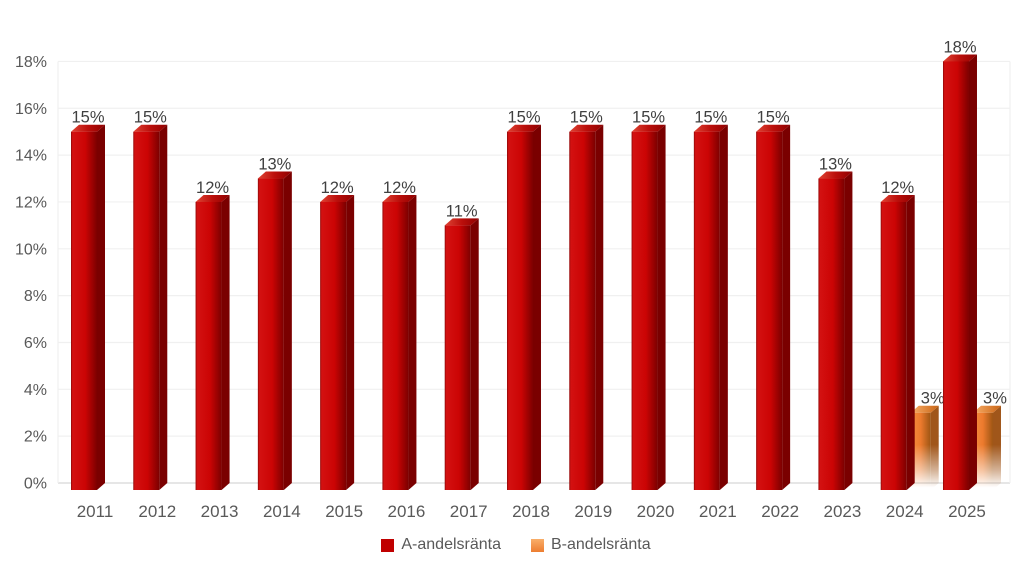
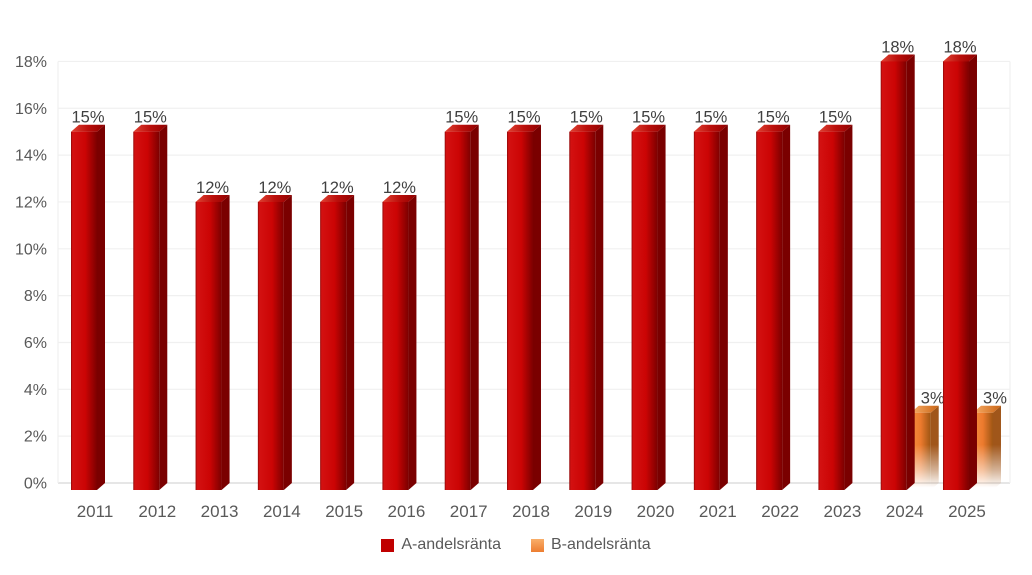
A-andelsränta/2014: 13% -> 12%
A-andelsränta/2017: 11% -> 15%
A-andelsränta/2023: 13% -> 15%
A-andelsränta/2024: 12% -> 18%
